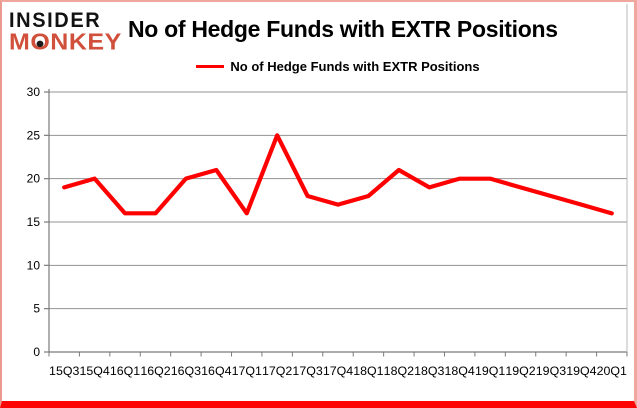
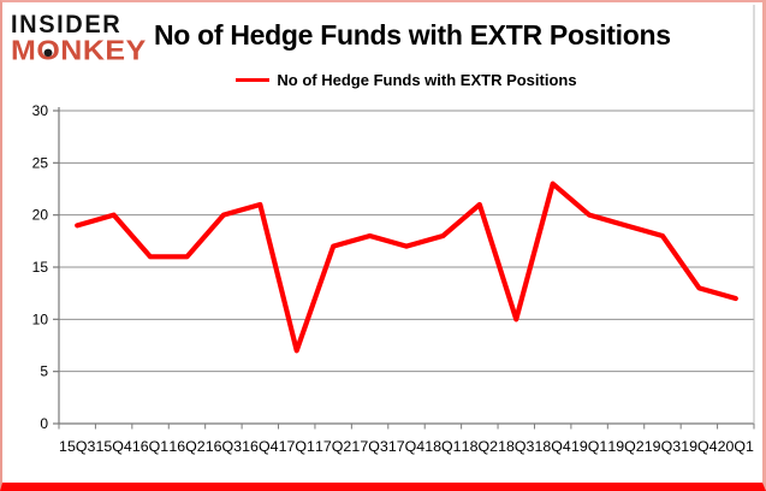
17Q1: 16 -> 7
17Q2: 25 -> 17
18Q3: 19 -> 10
18Q4: 20 -> 23
19Q4: 17 -> 13
20Q1: 16 -> 12
